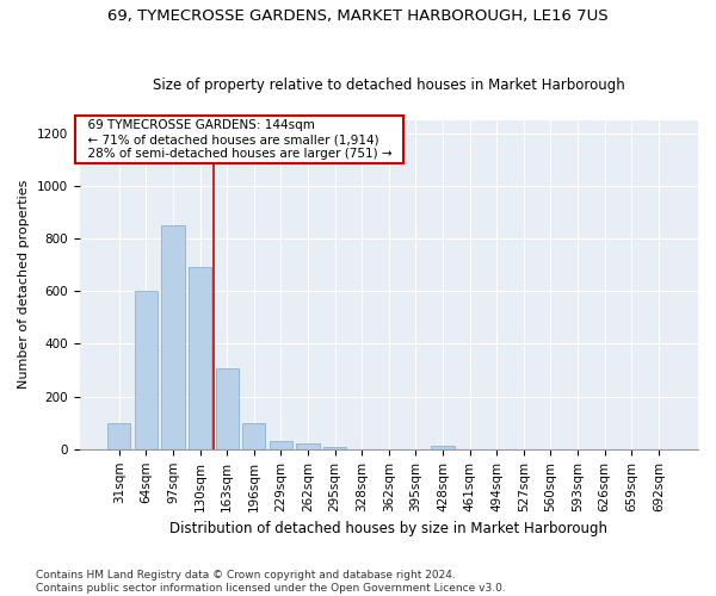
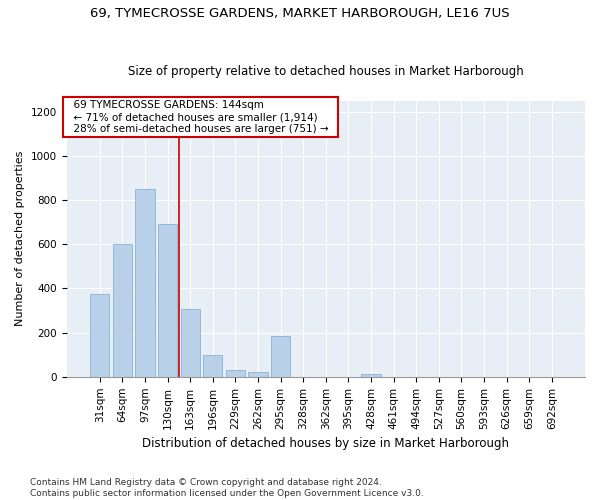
31sqm: 100 -> 375
295sqm: 10 -> 185
